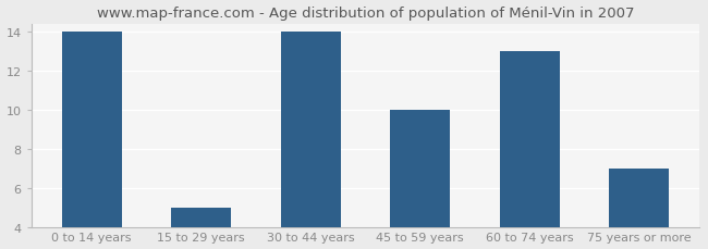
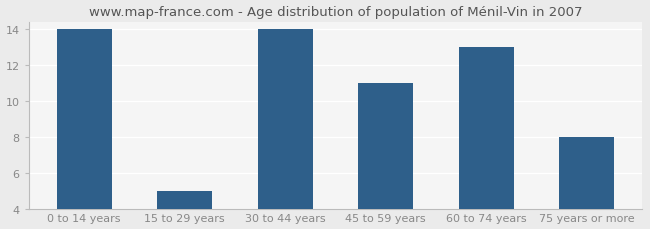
45 to 59 years: 10 -> 11
75 years or more: 7 -> 8
